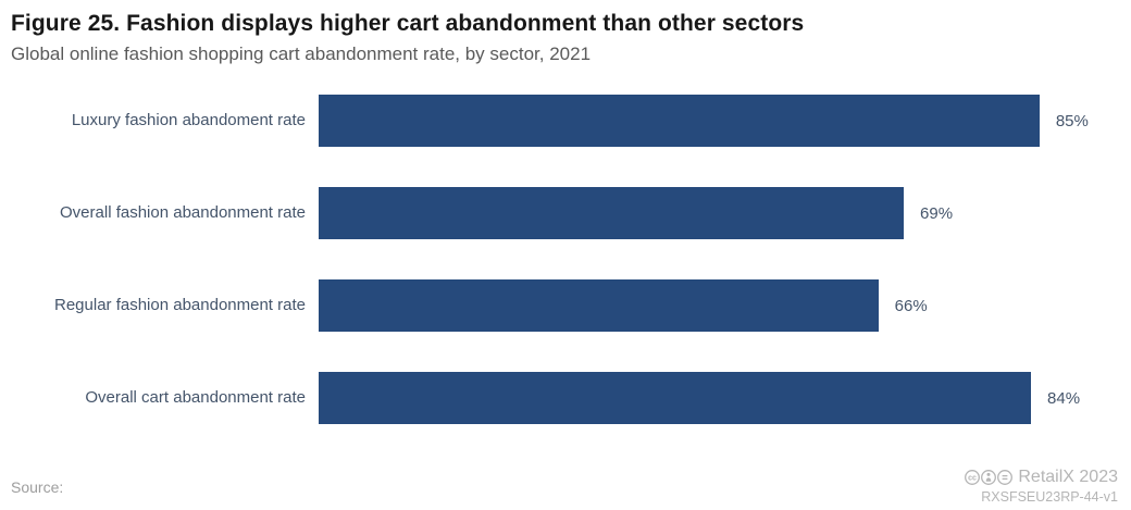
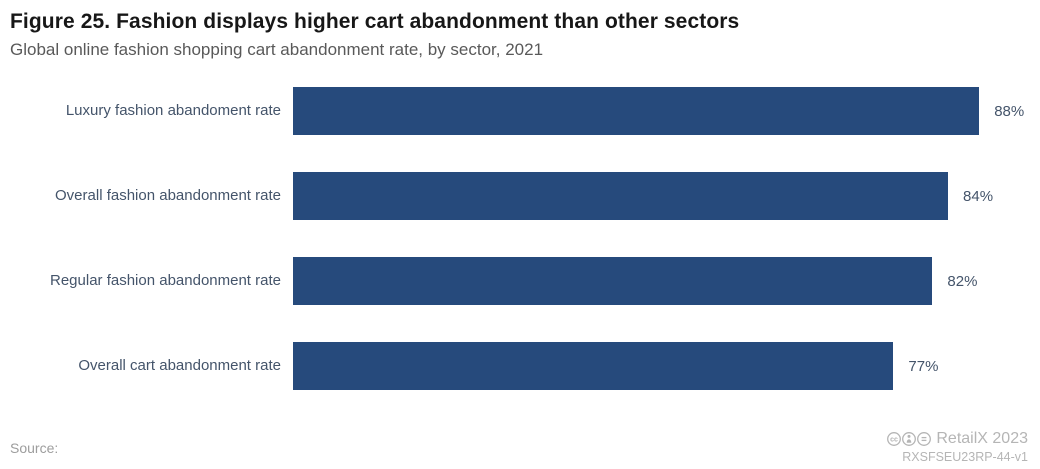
Luxury fashion abandoment rate: 85% -> 88%
Overall fashion abandonment rate: 69% -> 84%
Regular fashion abandonment rate: 66% -> 82%
Overall cart abandonment rate: 84% -> 77%
